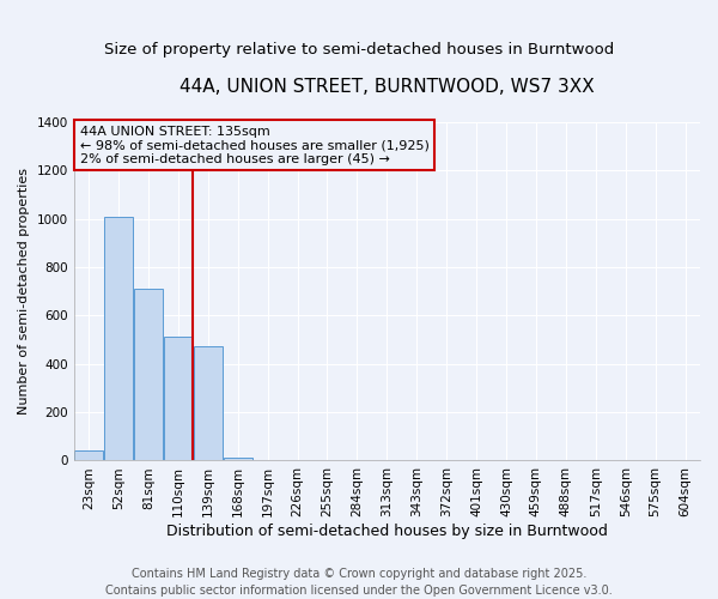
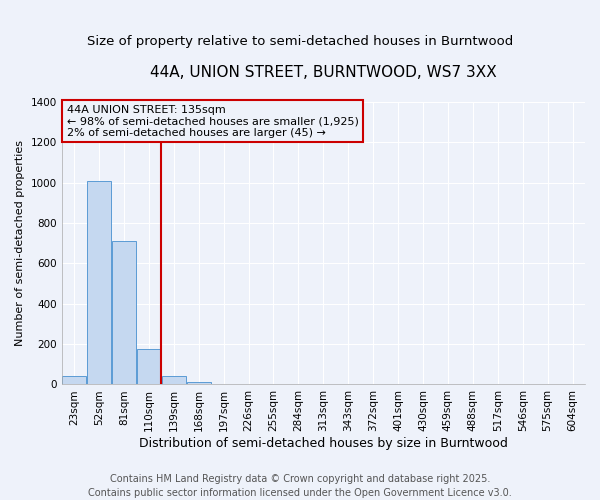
110sqm: 515 -> 175
139sqm: 475 -> 40
